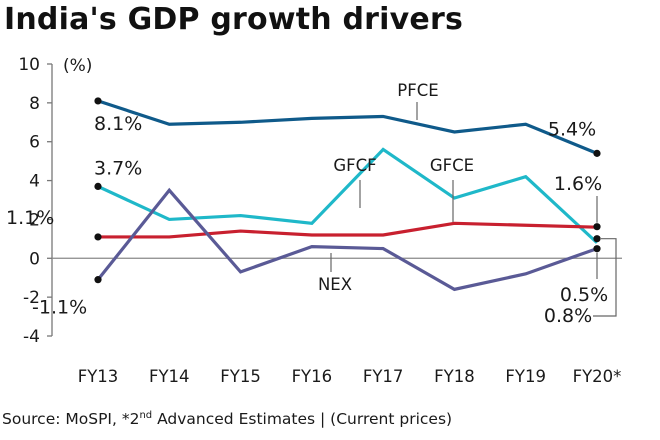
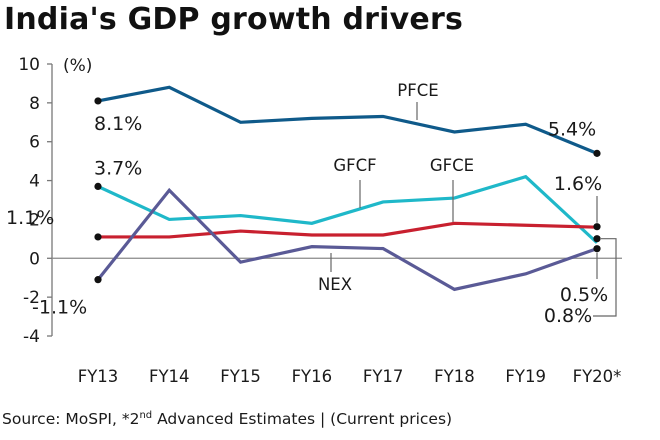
PFCE/FY14: 6.9 -> 8.8
NEX/FY15: -0.7 -> -0.2
GFCF/FY17: 5.6 -> 2.9
